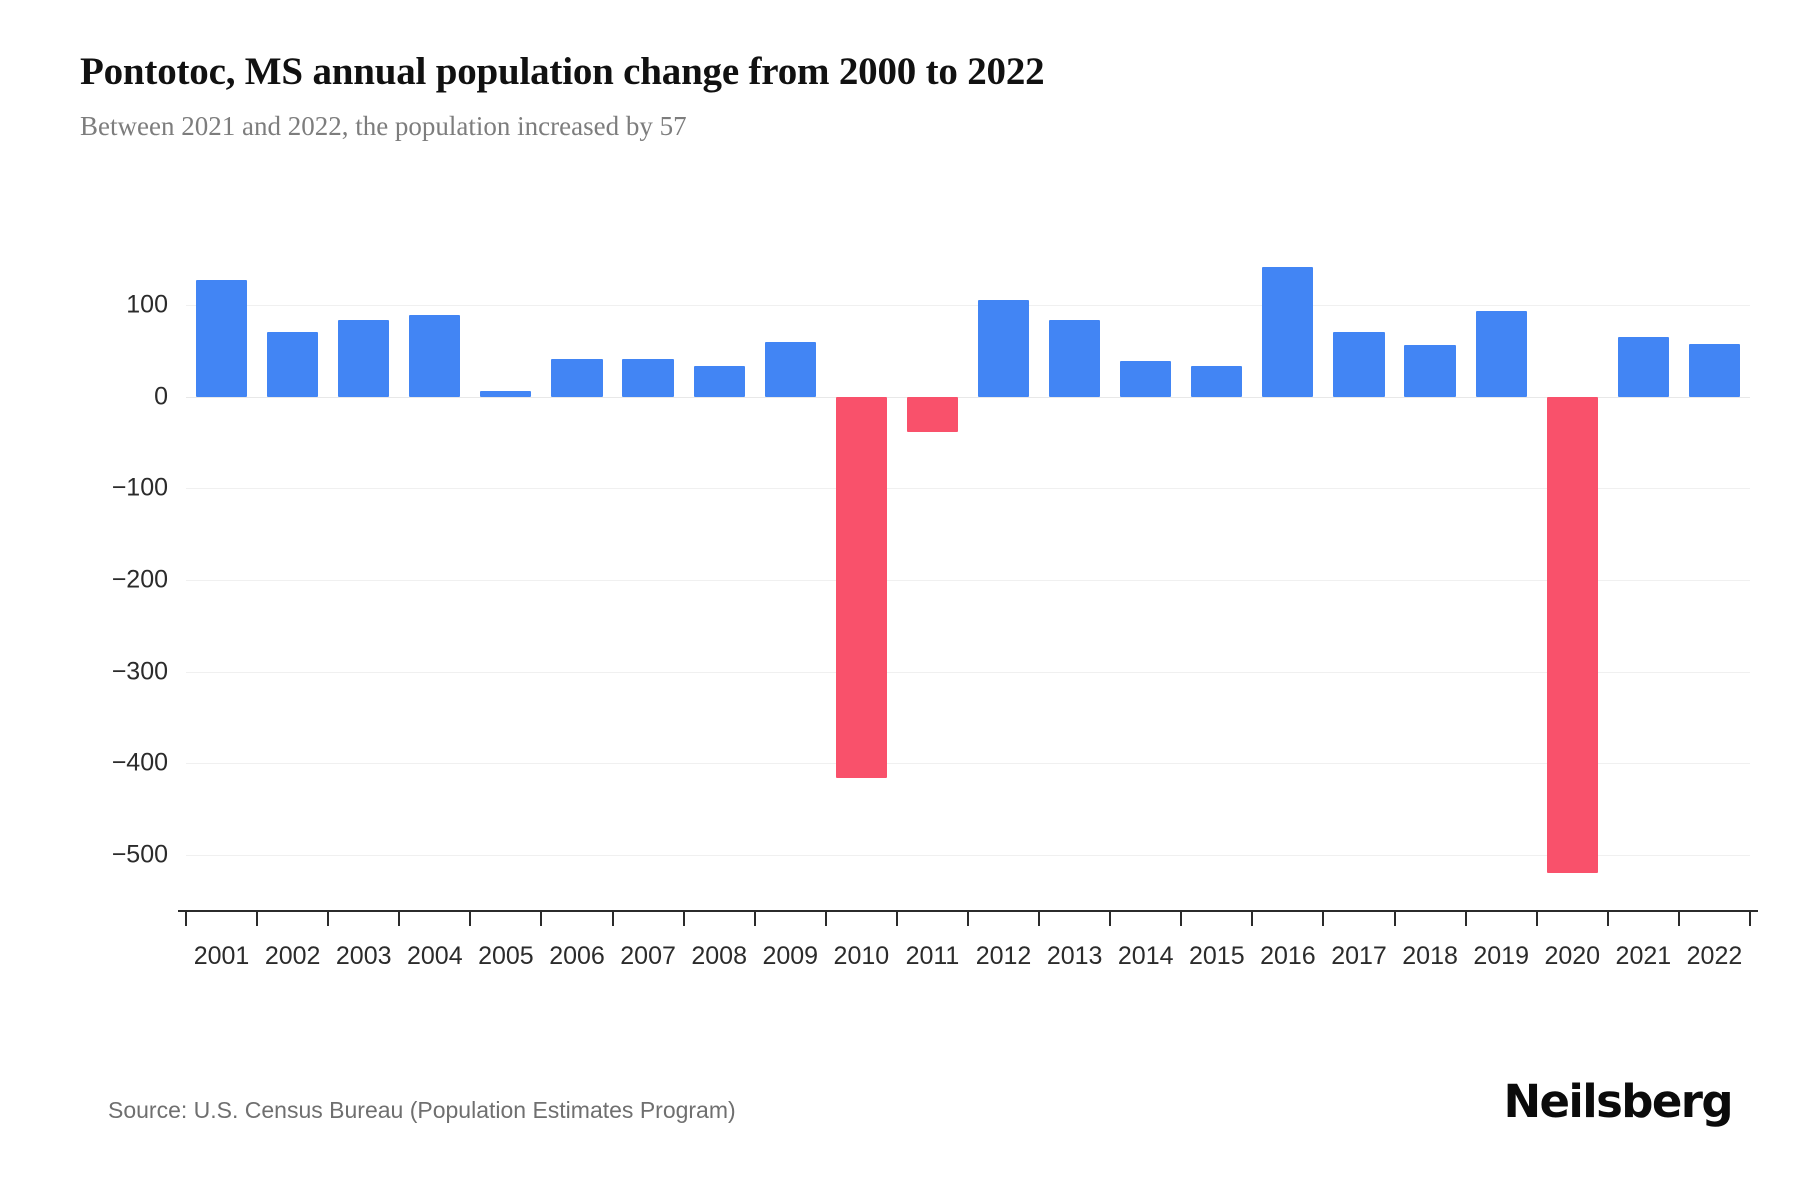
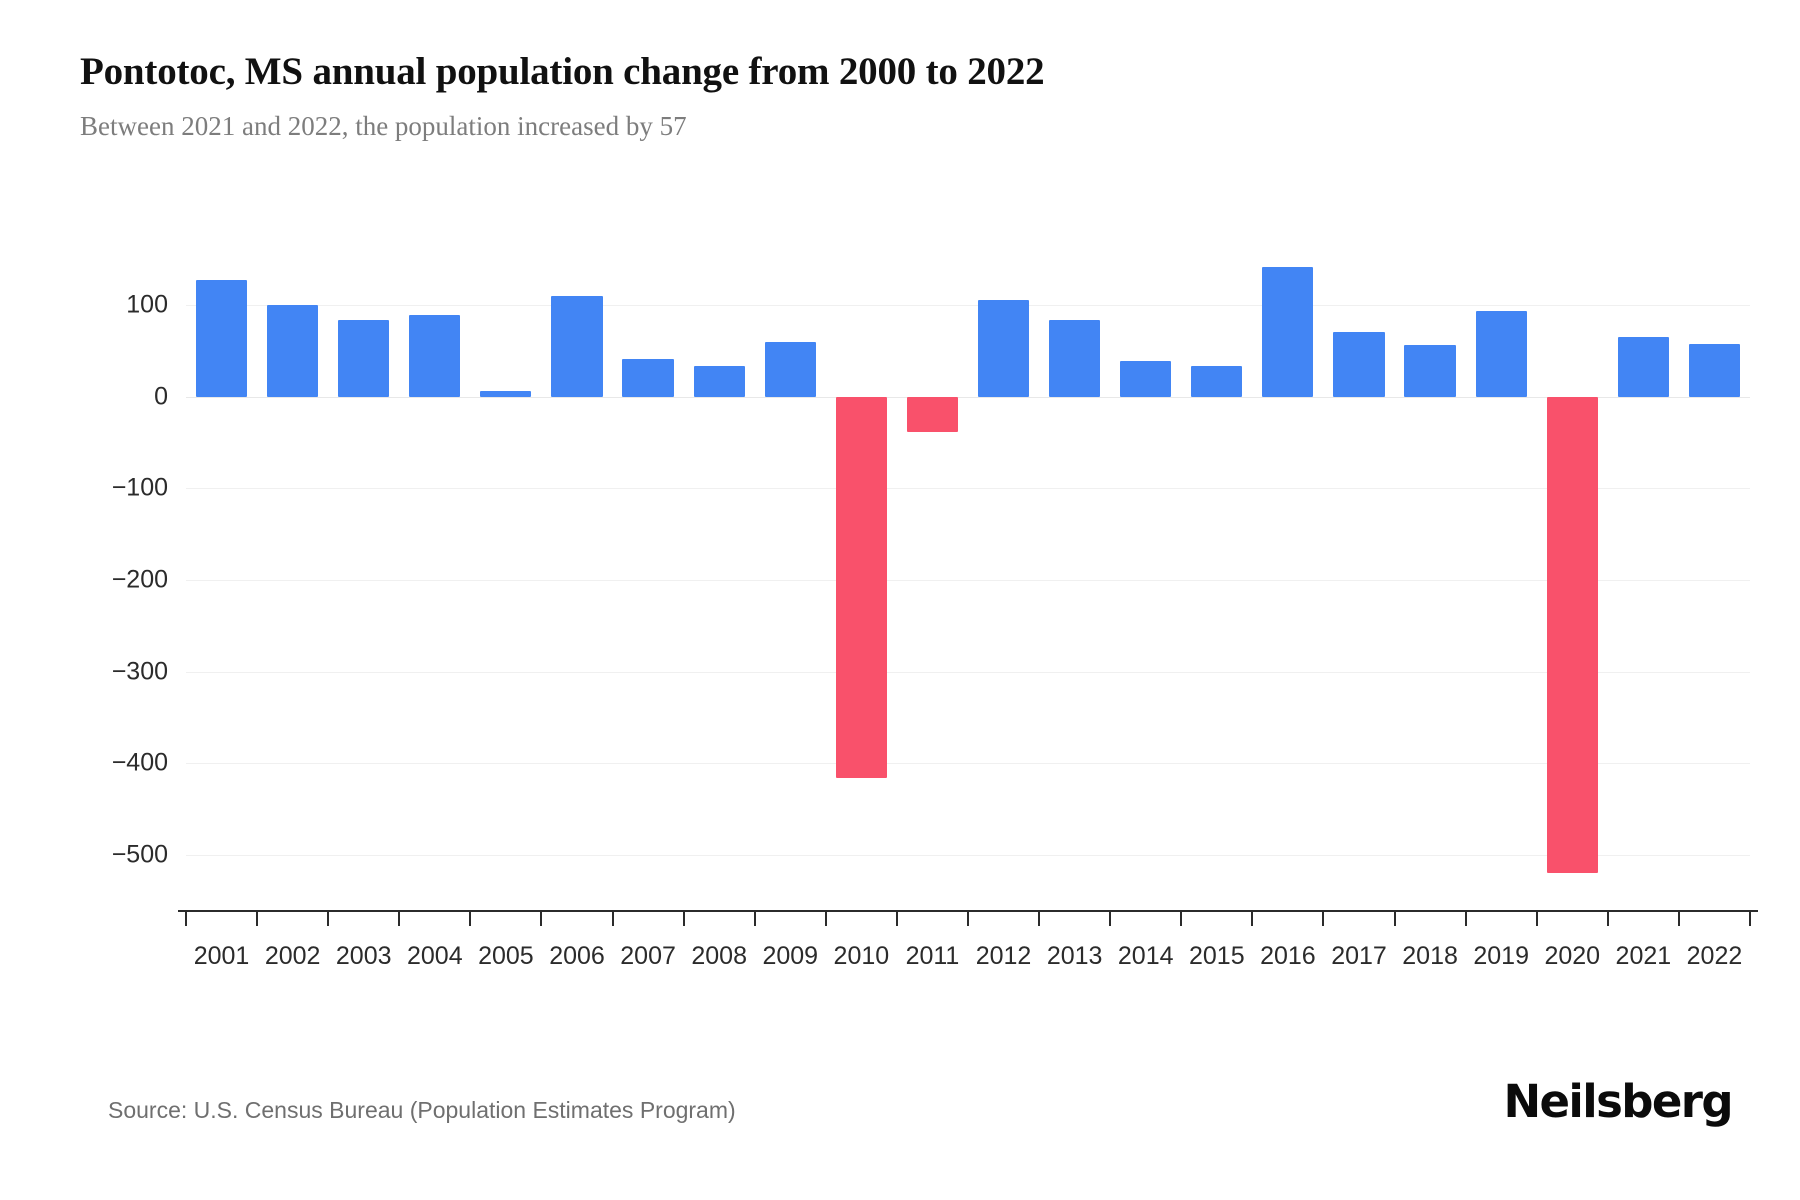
2002: 70 -> 100
2006: 40 -> 110
